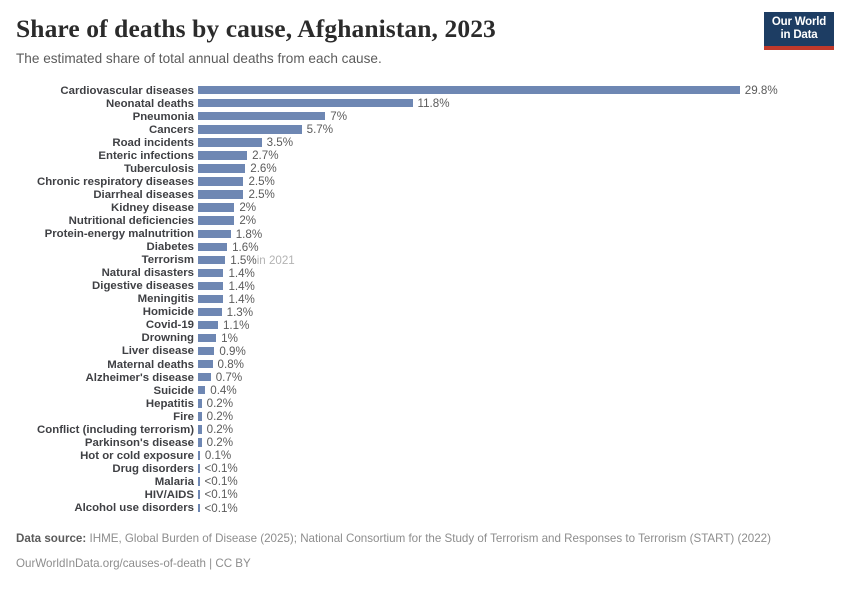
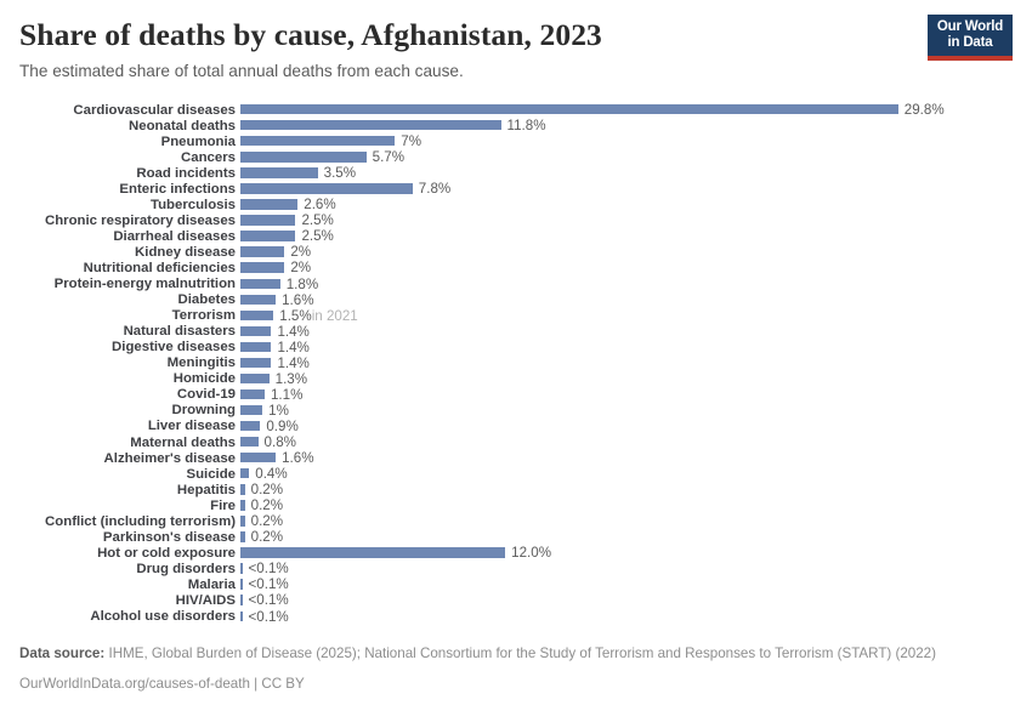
Enteric infections: 2.7% -> 7.8%
Alzheimer's disease: 0.7% -> 1.6%
Hot or cold exposure: 0.1% -> 12.0%
